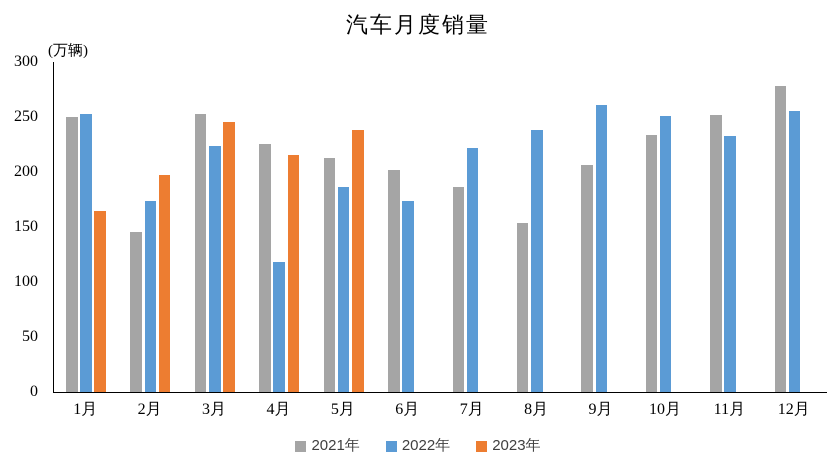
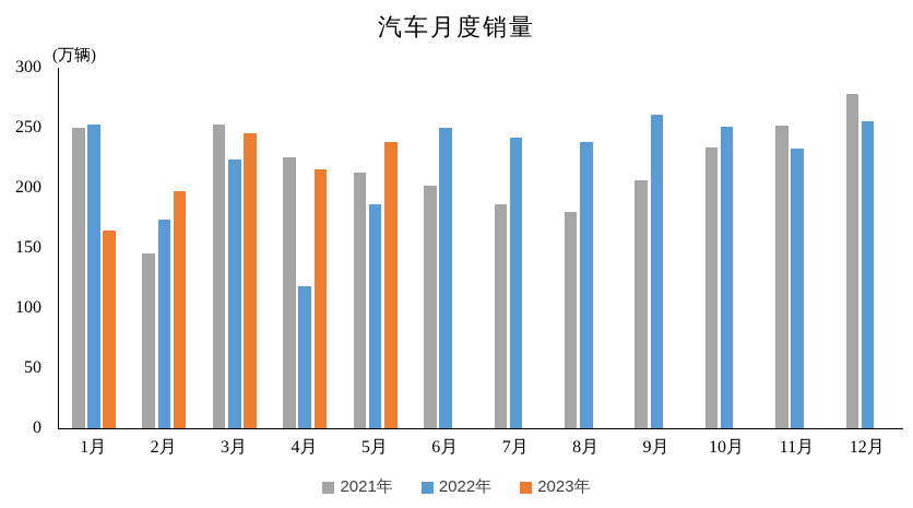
2022年/6月: 174 -> 250
2022年/7月: 222 -> 242
2021年/8月: 154 -> 180
